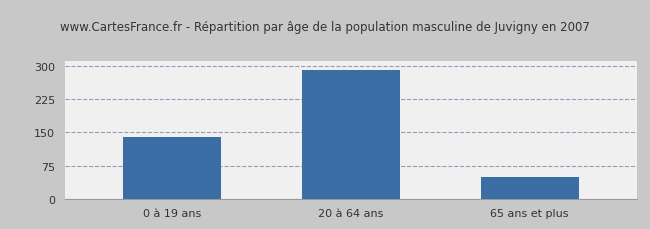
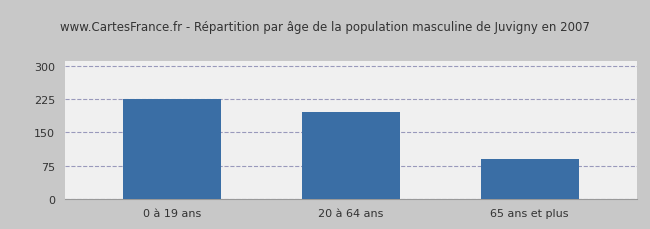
0 à 19 ans: 140 -> 225
20 à 64 ans: 291 -> 195
65 ans et plus: 50 -> 90
